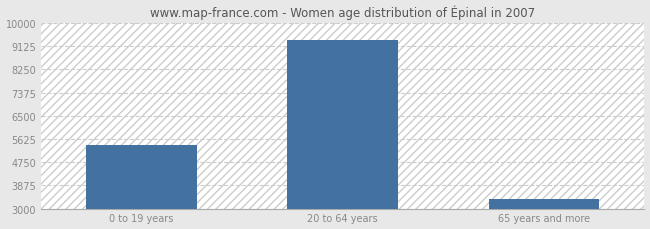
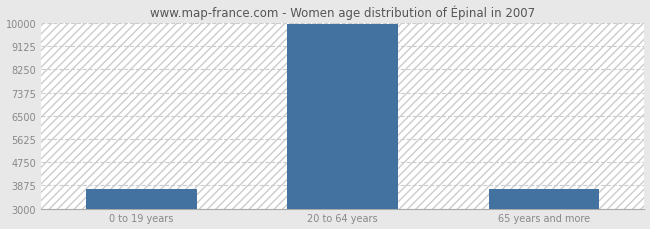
0 to 19 years: 5400 -> 3720
20 to 64 years: 9350 -> 9950
65 years and more: 3350 -> 3720
